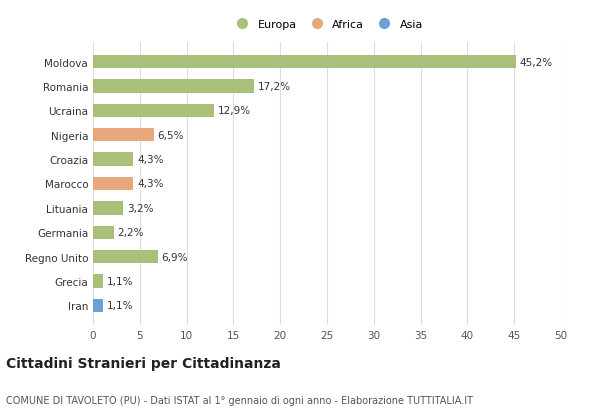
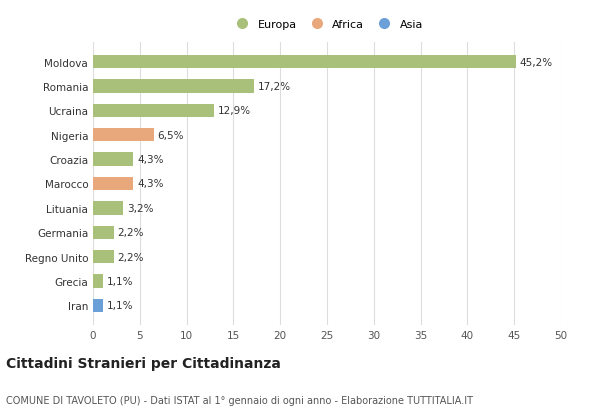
Regno Unito: 6,9% -> 2,2%
